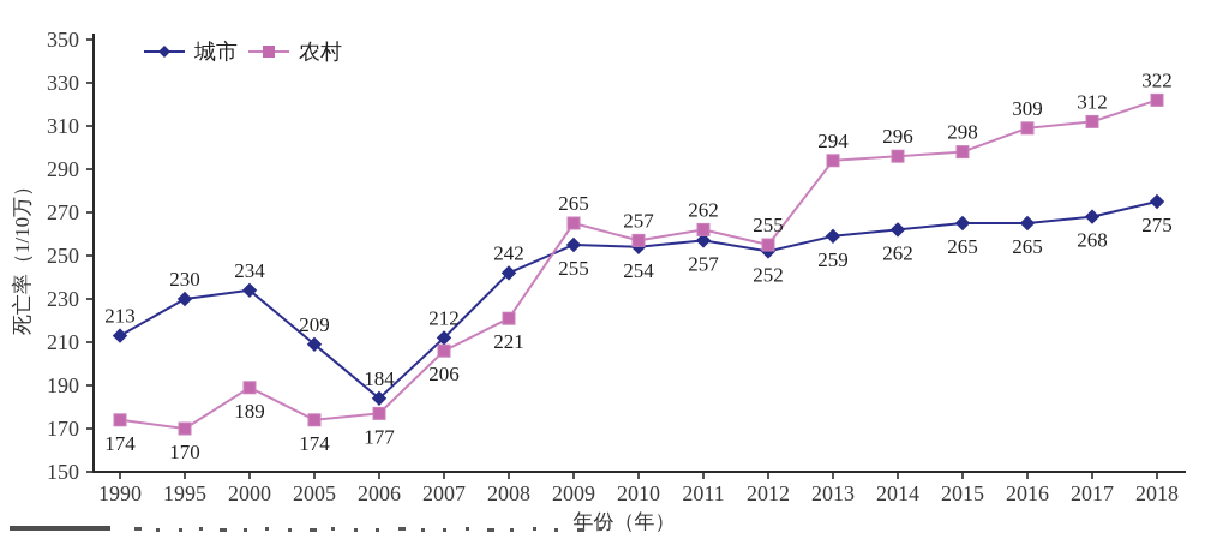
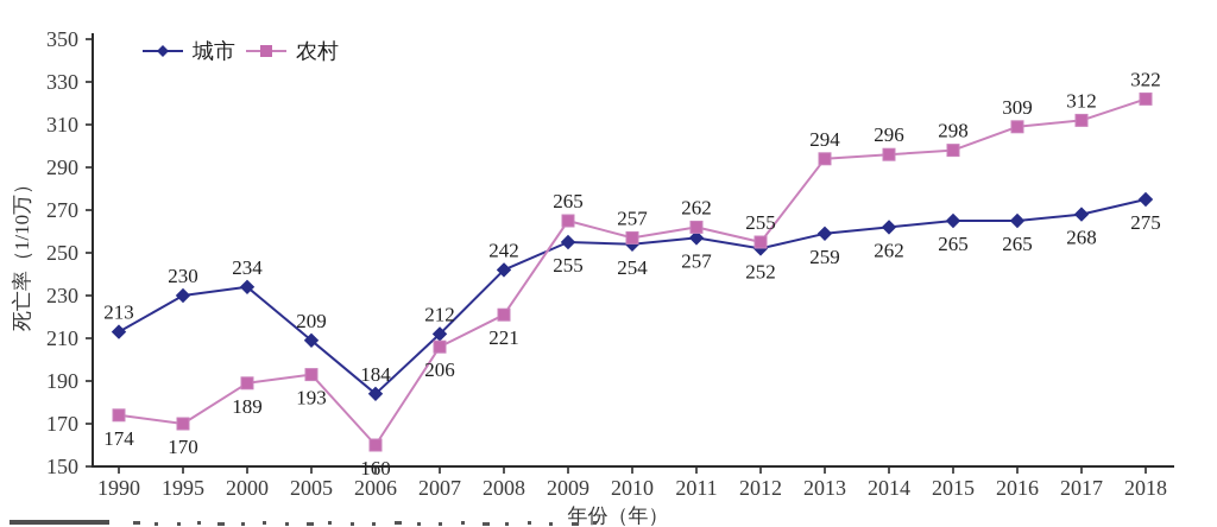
农村/2005: 174 -> 193
农村/2006: 177 -> 160
